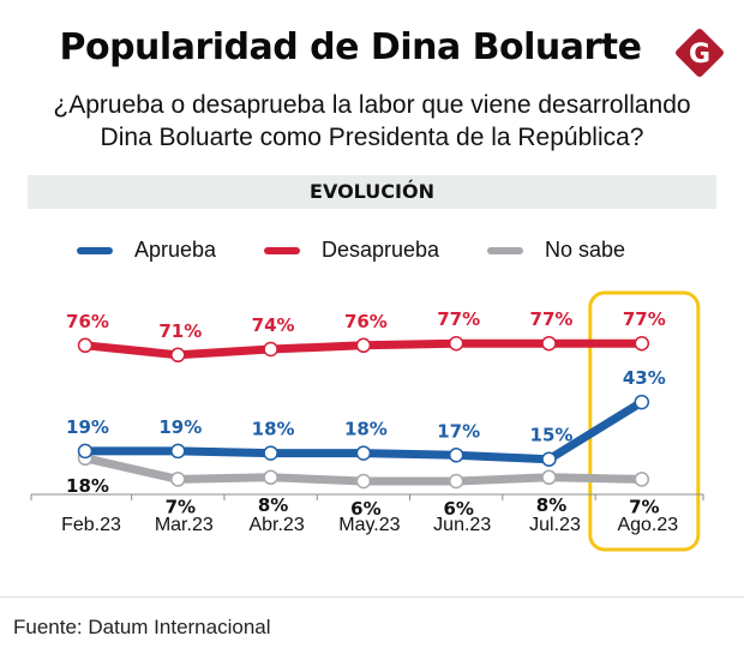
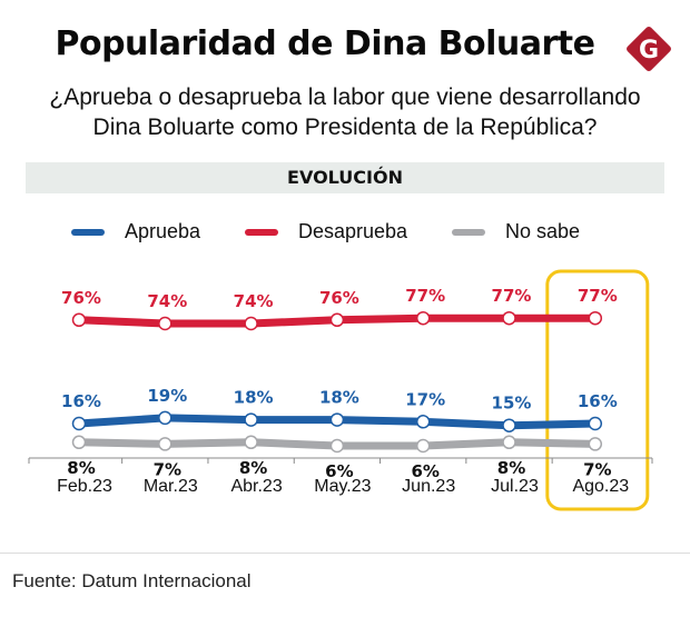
Aprueba/Feb.23: 19% -> 16%
No sabe/Feb.23: 18% -> 8%
Desaprueba/Mar.23: 71% -> 74%
Aprueba/Ago.23: 43% -> 16%
